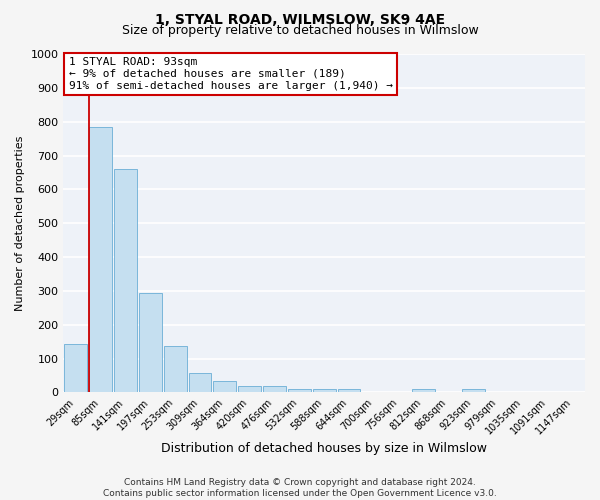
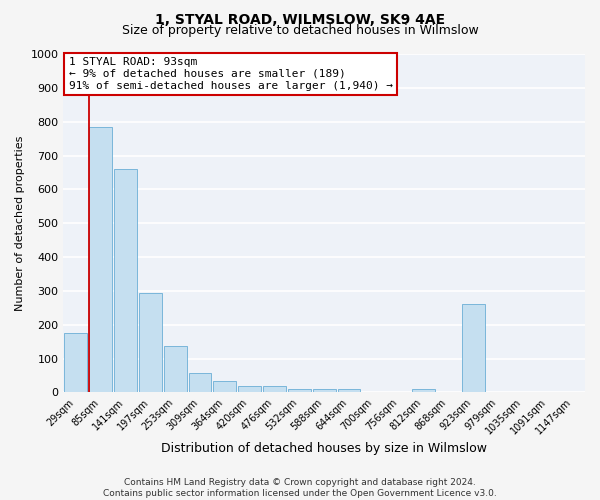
29sqm: 143 -> 175
923sqm: 10 -> 260
